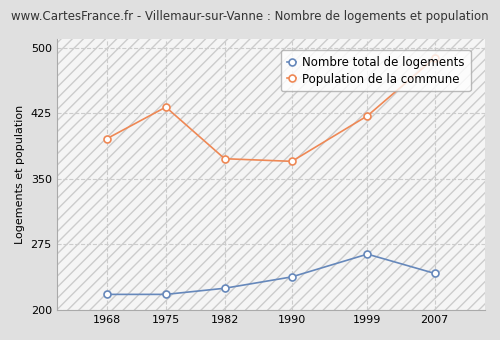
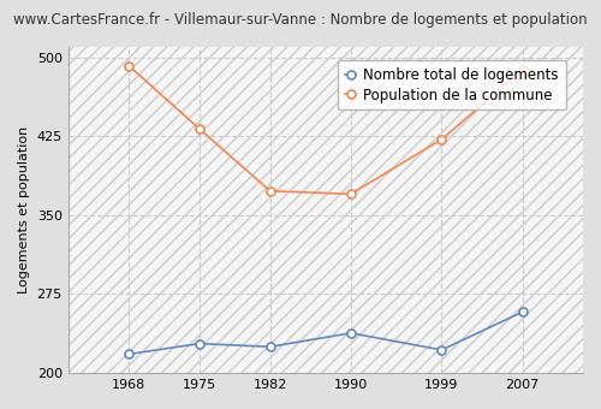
Population de la commune/1968: 396 -> 492
Nombre total de logements/1975: 218 -> 228
Nombre total de logements/1999: 264 -> 222
Nombre total de logements/2007: 242 -> 258
